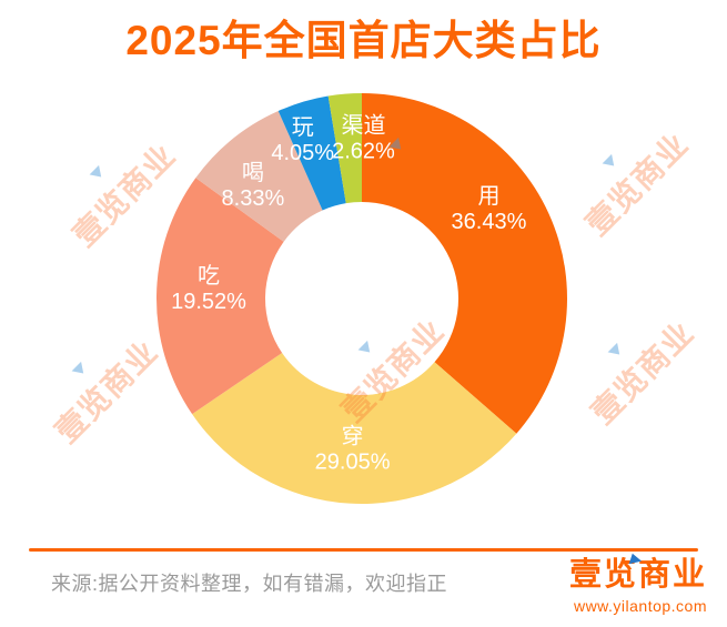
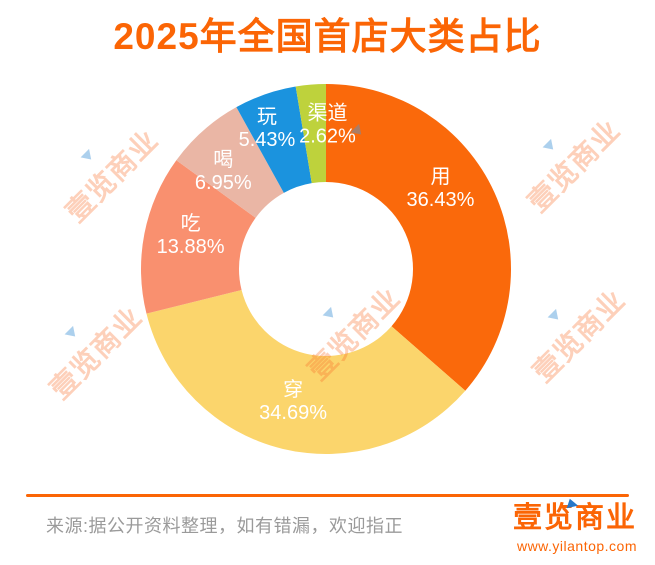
穿: 29.05% -> 34.69%
吃: 19.52% -> 13.88%
喝: 8.33% -> 6.95%
玩: 4.05% -> 5.43%
